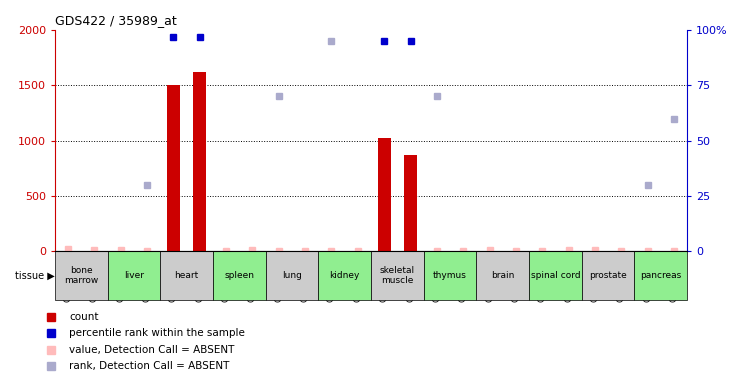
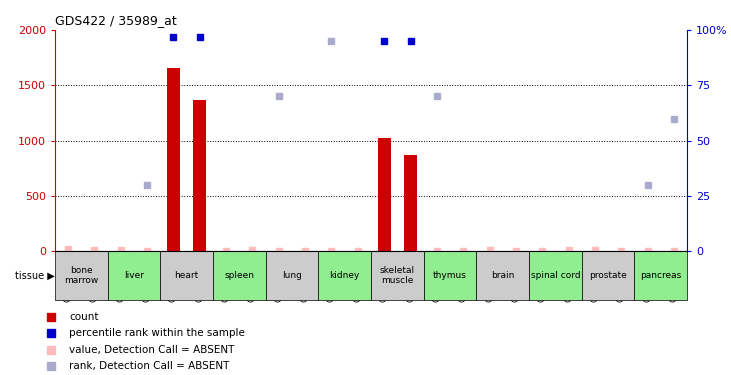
GSM12644: 1500 -> 1660
GSM12664: 1620 -> 1370
